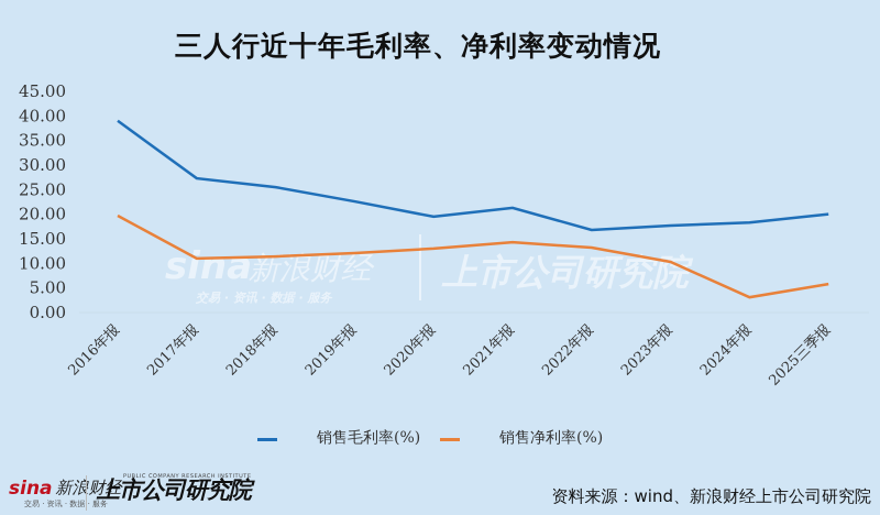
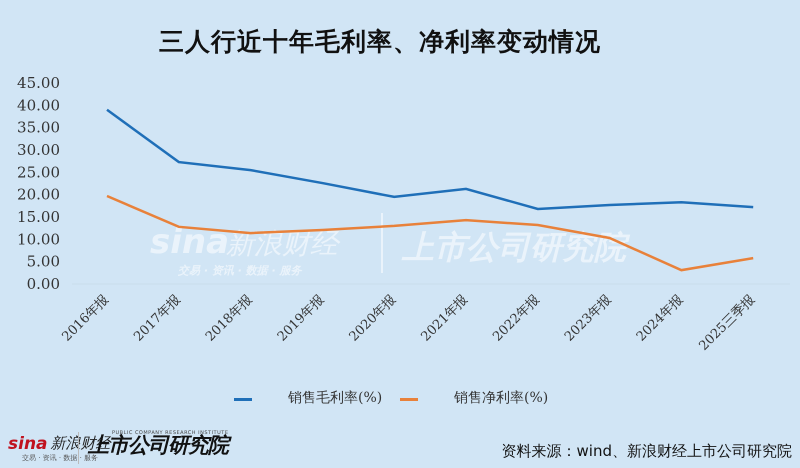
销售净利率(%)/2017年报: 11 -> 13
销售毛利率(%)/2025三季报: 20 -> 17
